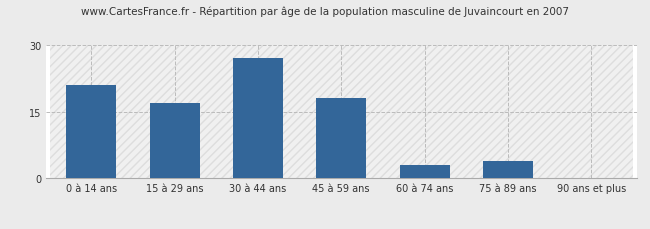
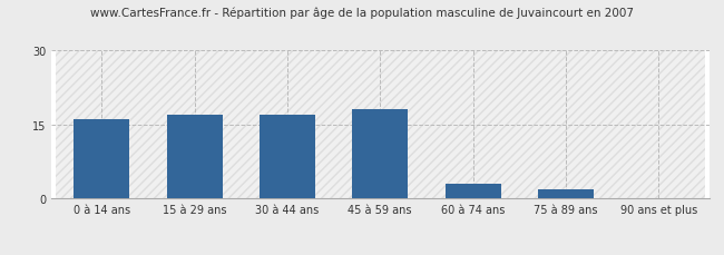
0 à 14 ans: 21.0 -> 16.0
30 à 44 ans: 27.0 -> 17.0
75 à 89 ans: 4.0 -> 2.0
